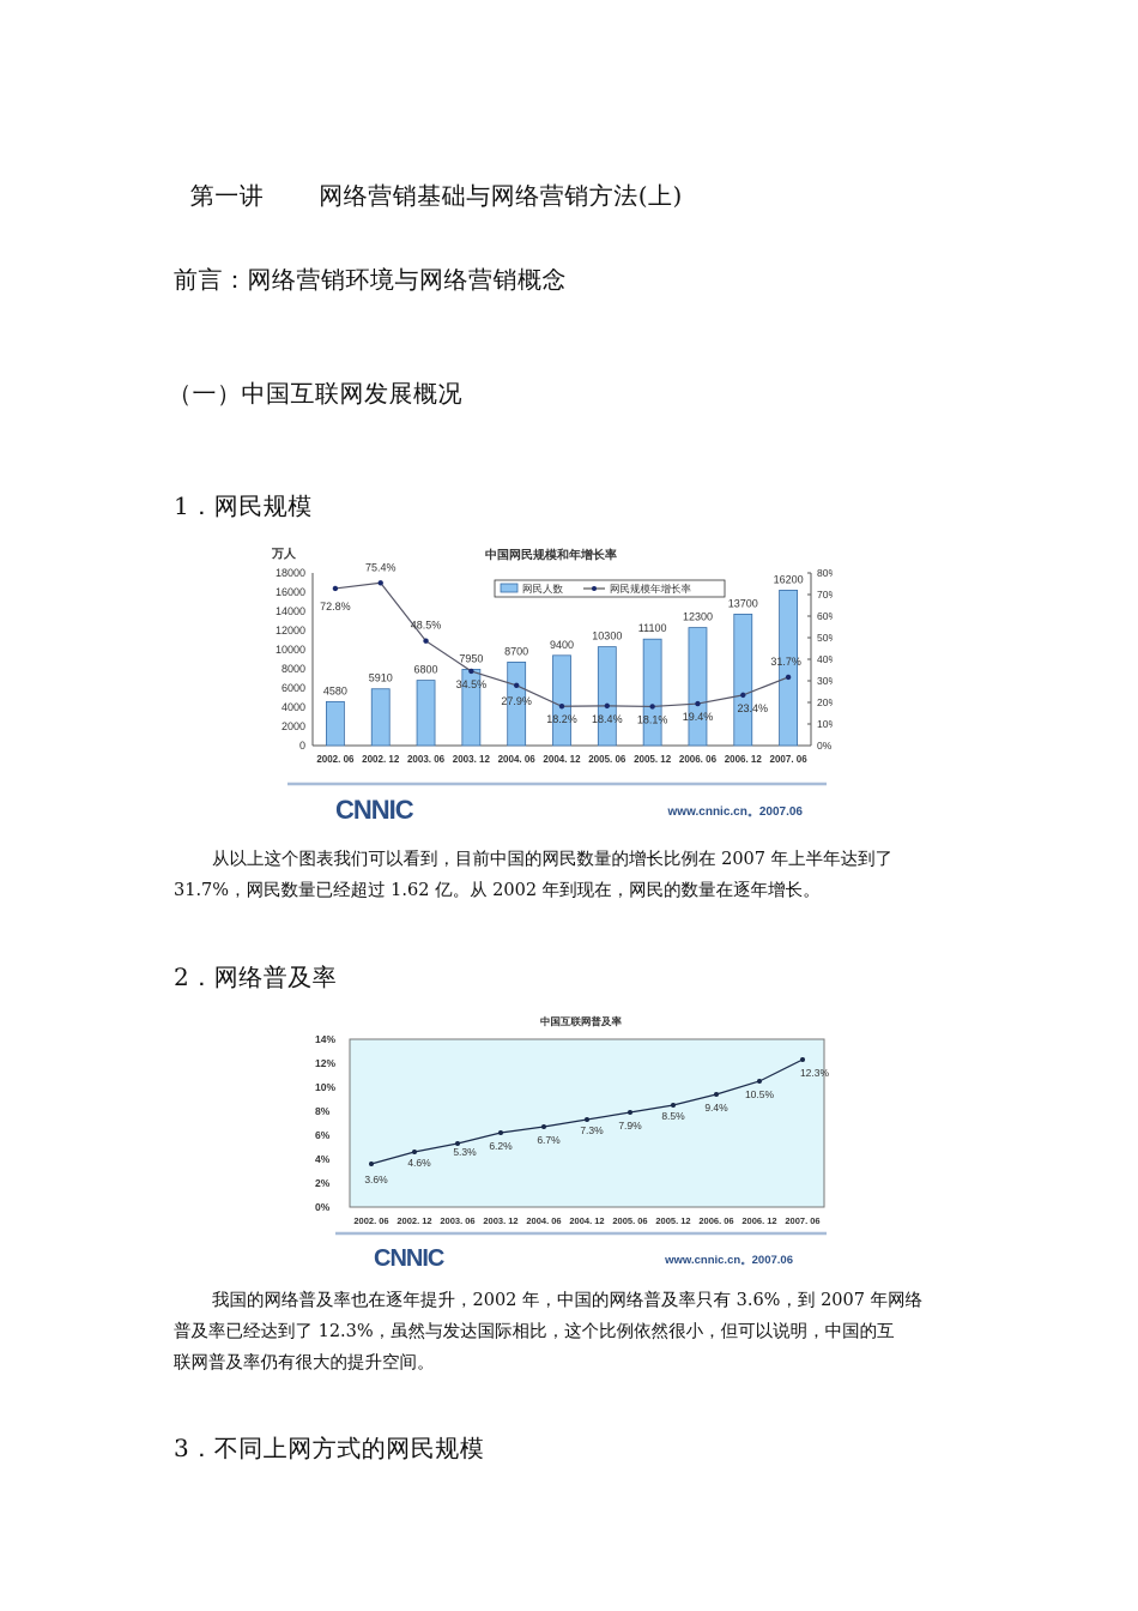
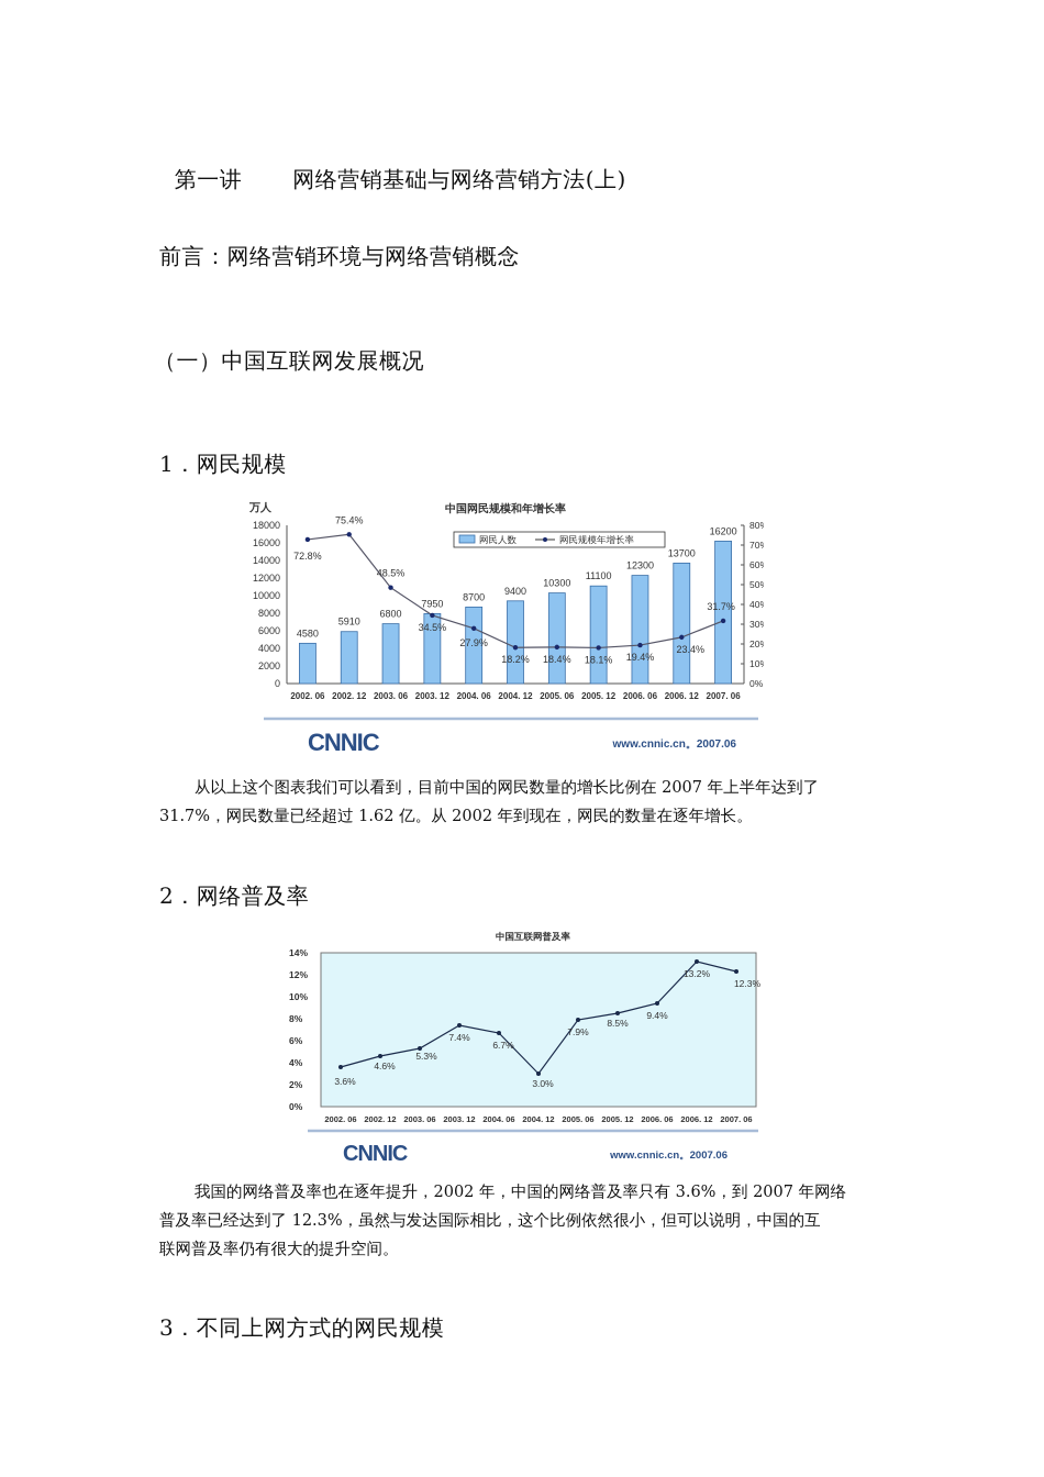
中国互联网普及率/2003.12: 6.2% -> 7.4%
中国互联网普及率/2004.12: 7.3% -> 3.0%
中国互联网普及率/2006.12: 10.5% -> 13.2%
